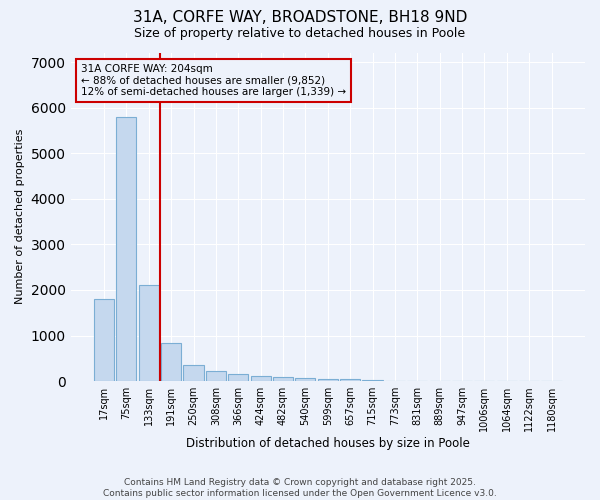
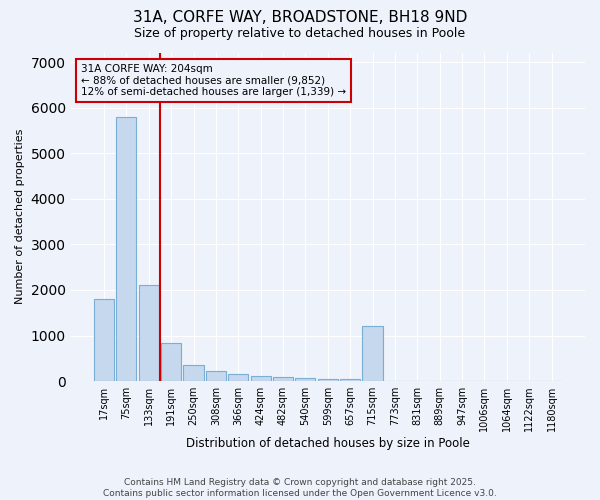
715sqm: 20 -> 1200
